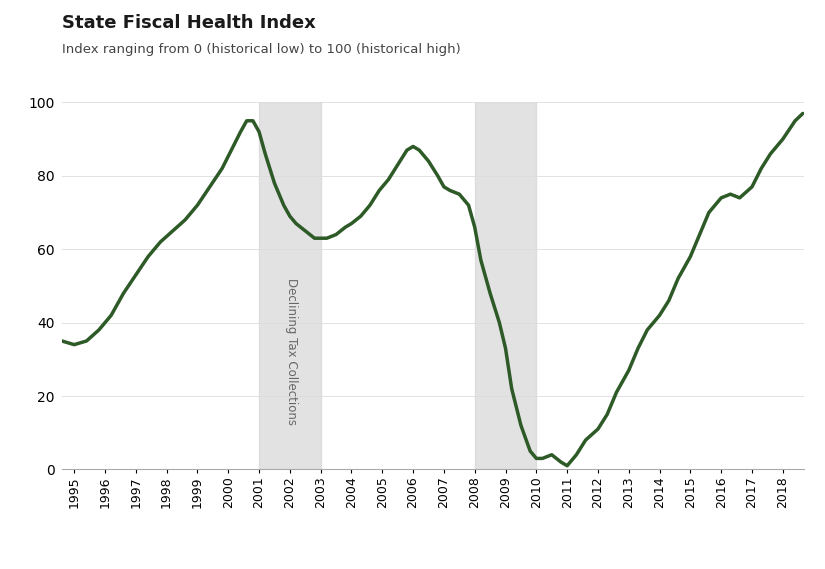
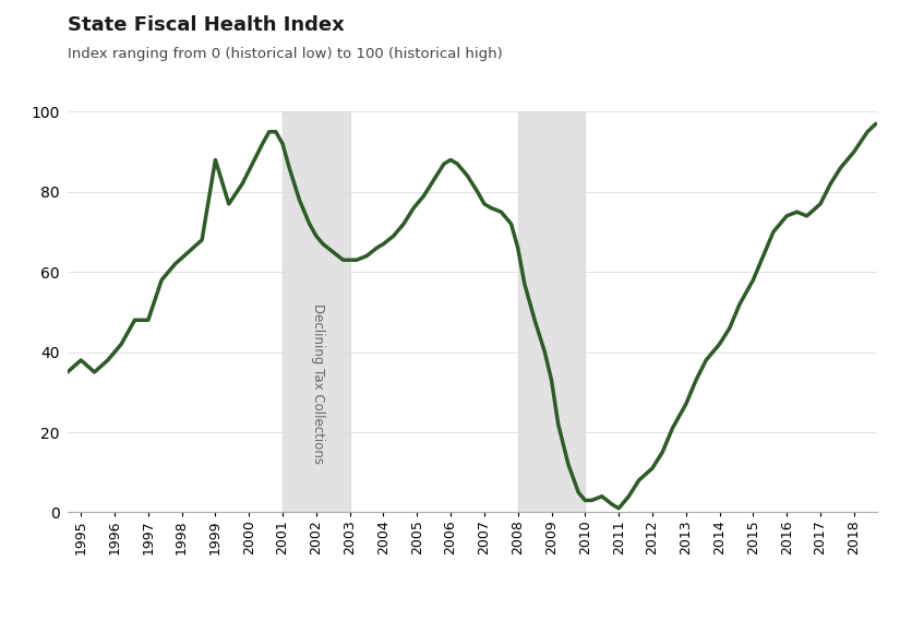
1995: 34 -> 38
1997: 53 -> 48
1999: 72 -> 88
